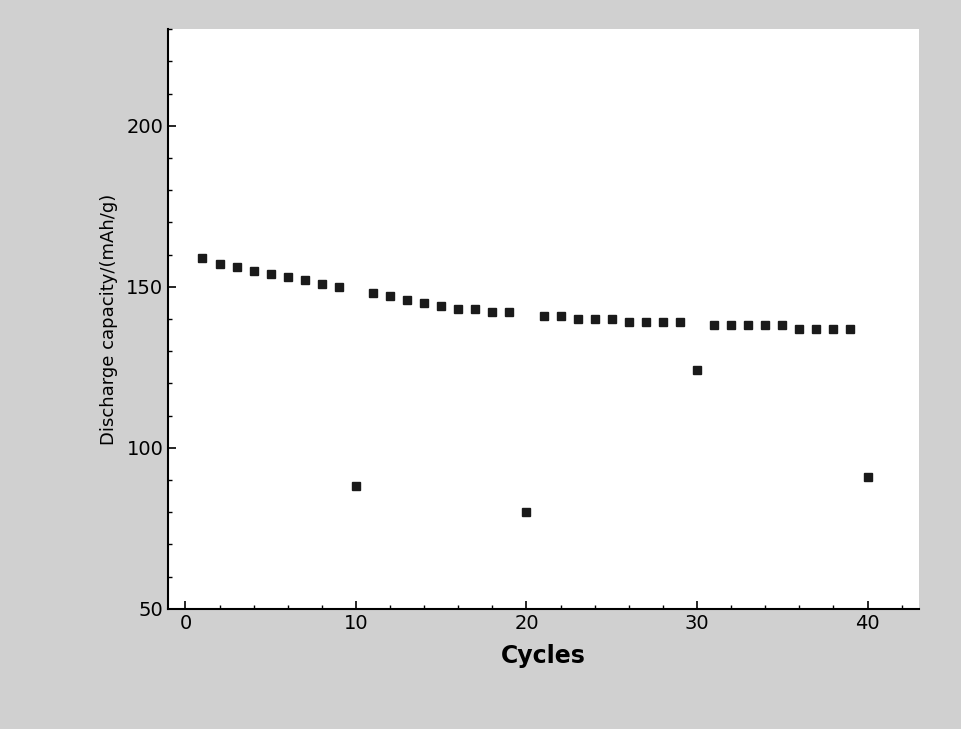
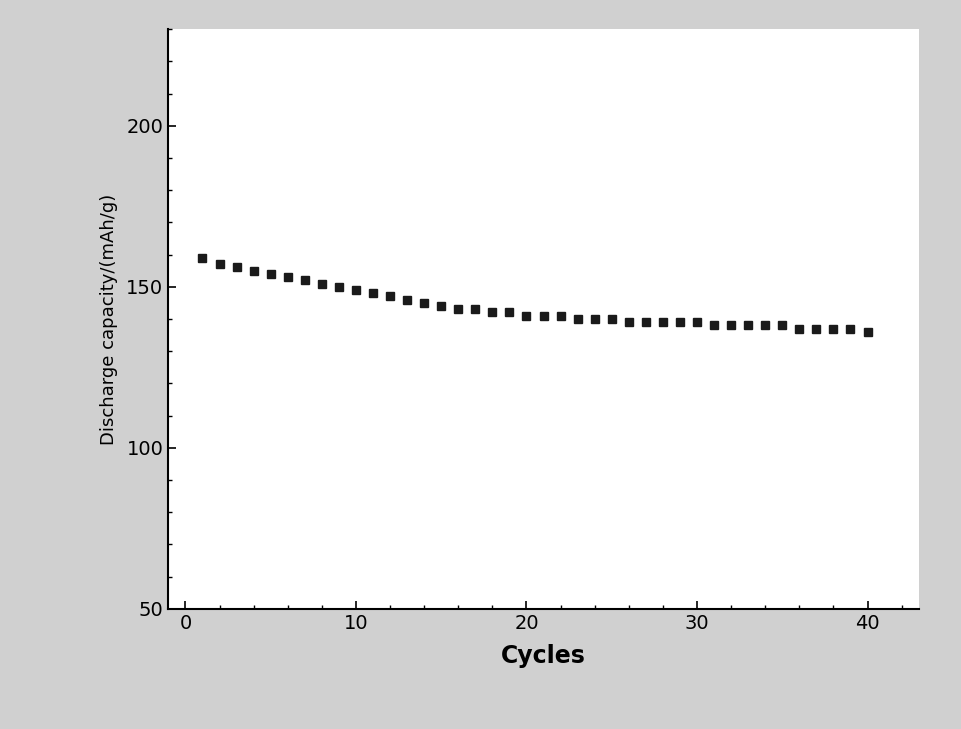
10: 88 -> 149
20: 80 -> 141
30: 124 -> 139
40: 91 -> 136
